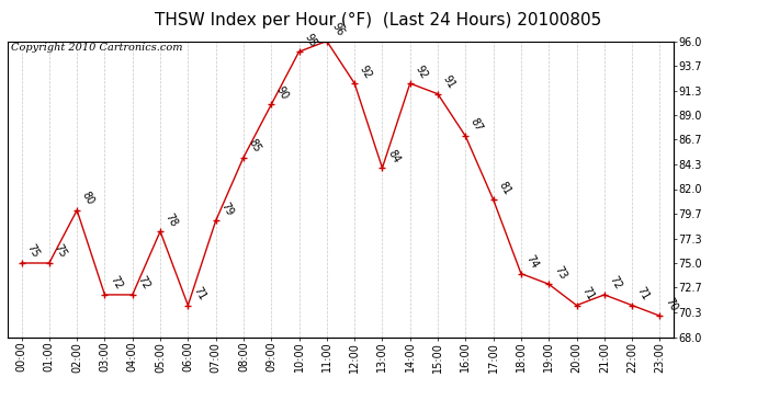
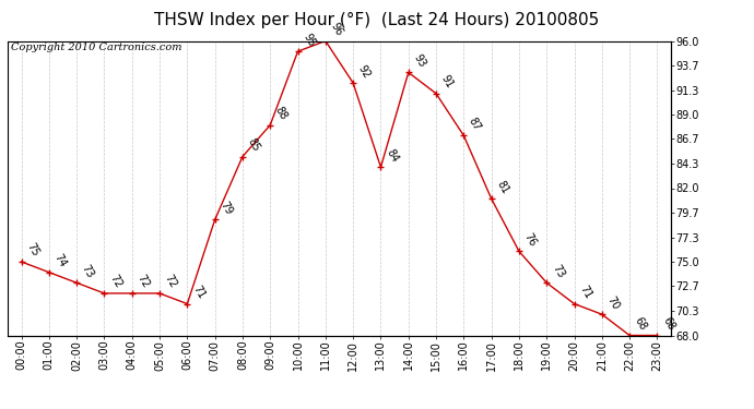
01:00: 75 -> 74
02:00: 80 -> 73
05:00: 78 -> 72
09:00: 90 -> 88
14:00: 92 -> 93
18:00: 74 -> 76
21:00: 72 -> 70
22:00: 71 -> 68
23:00: 70 -> 68
